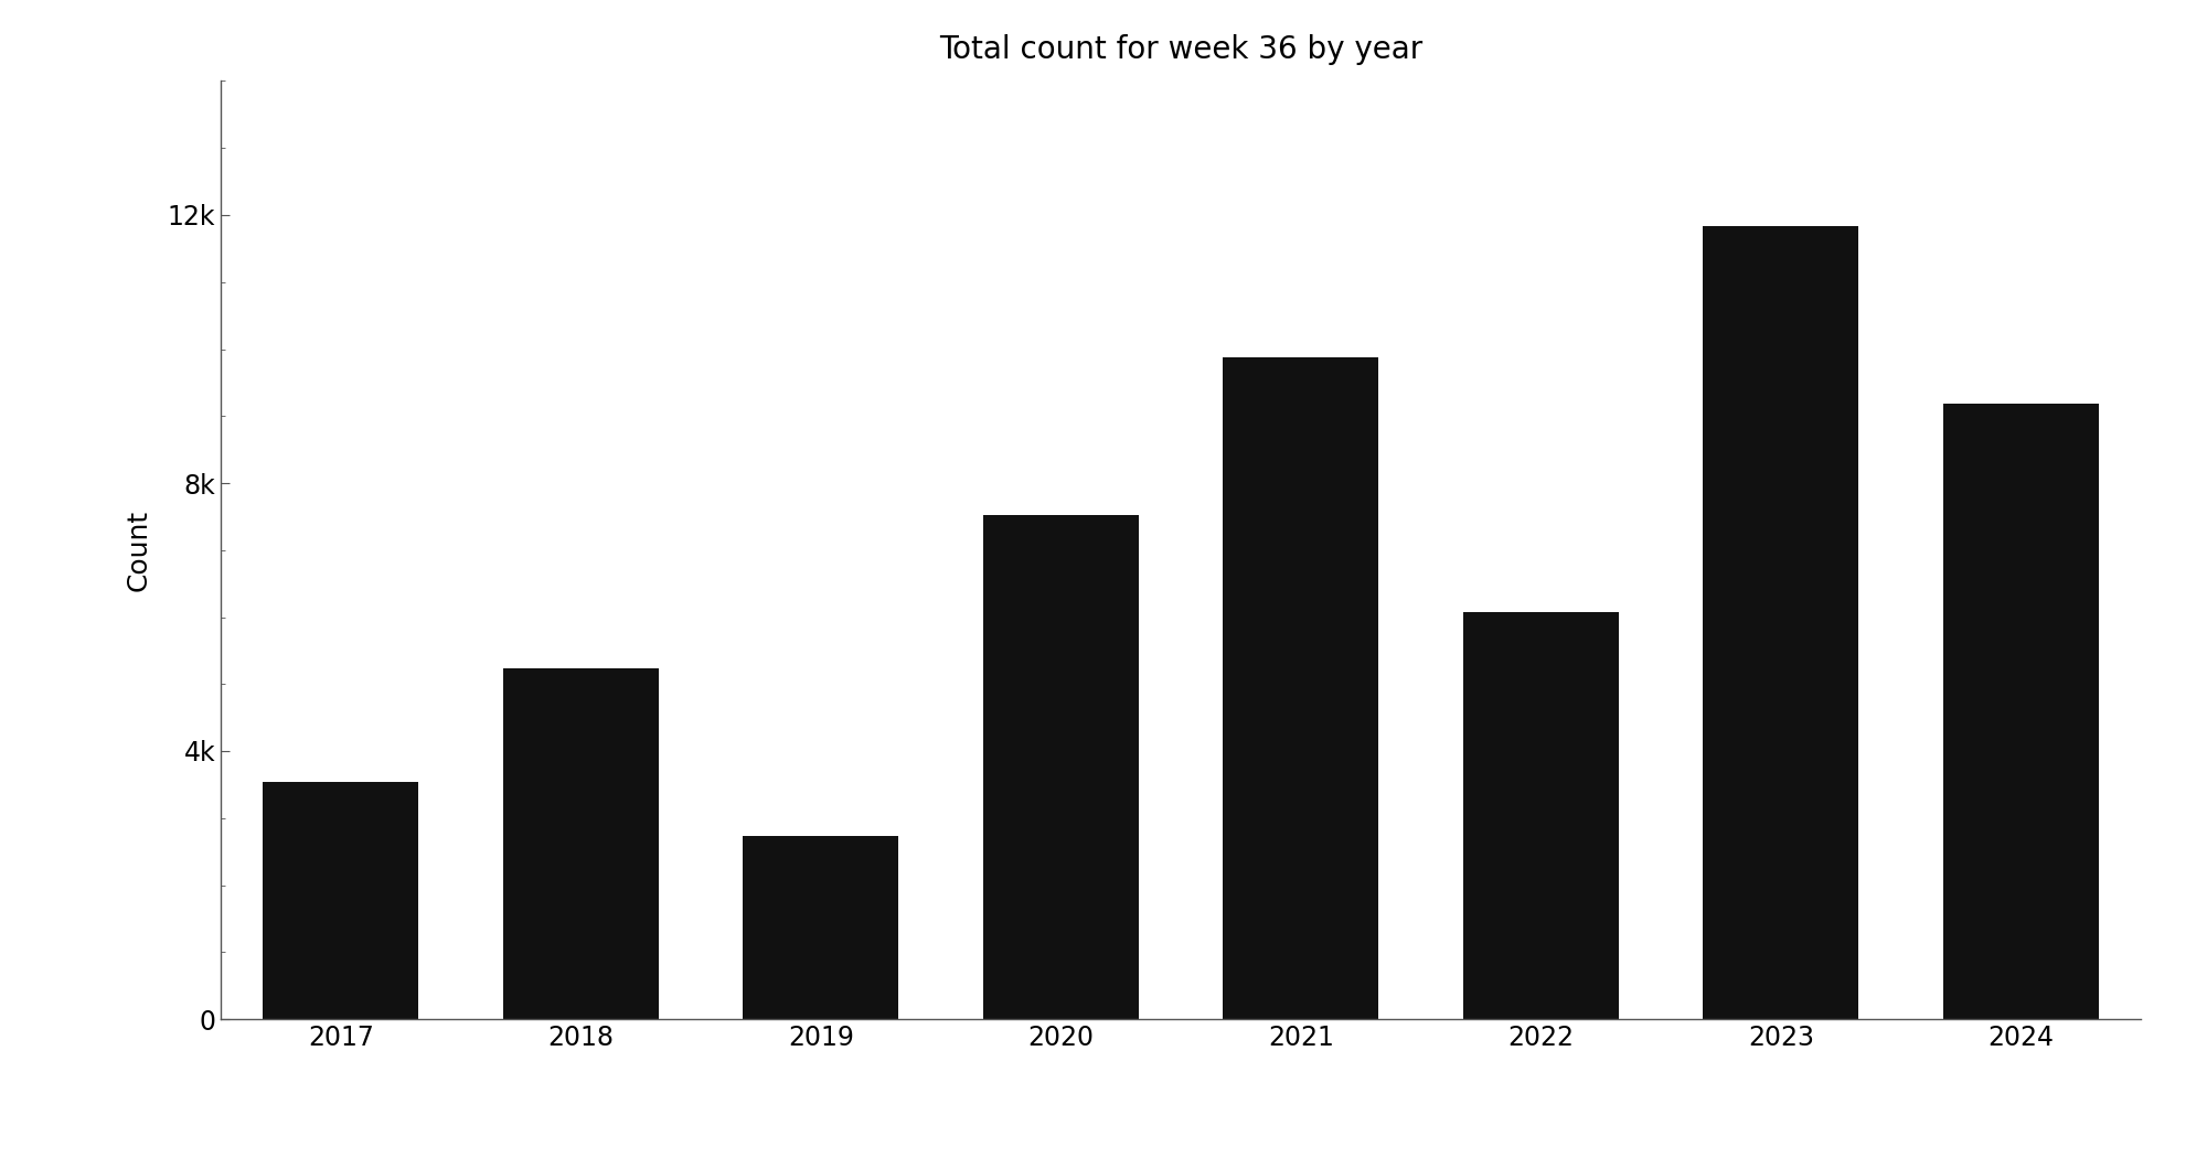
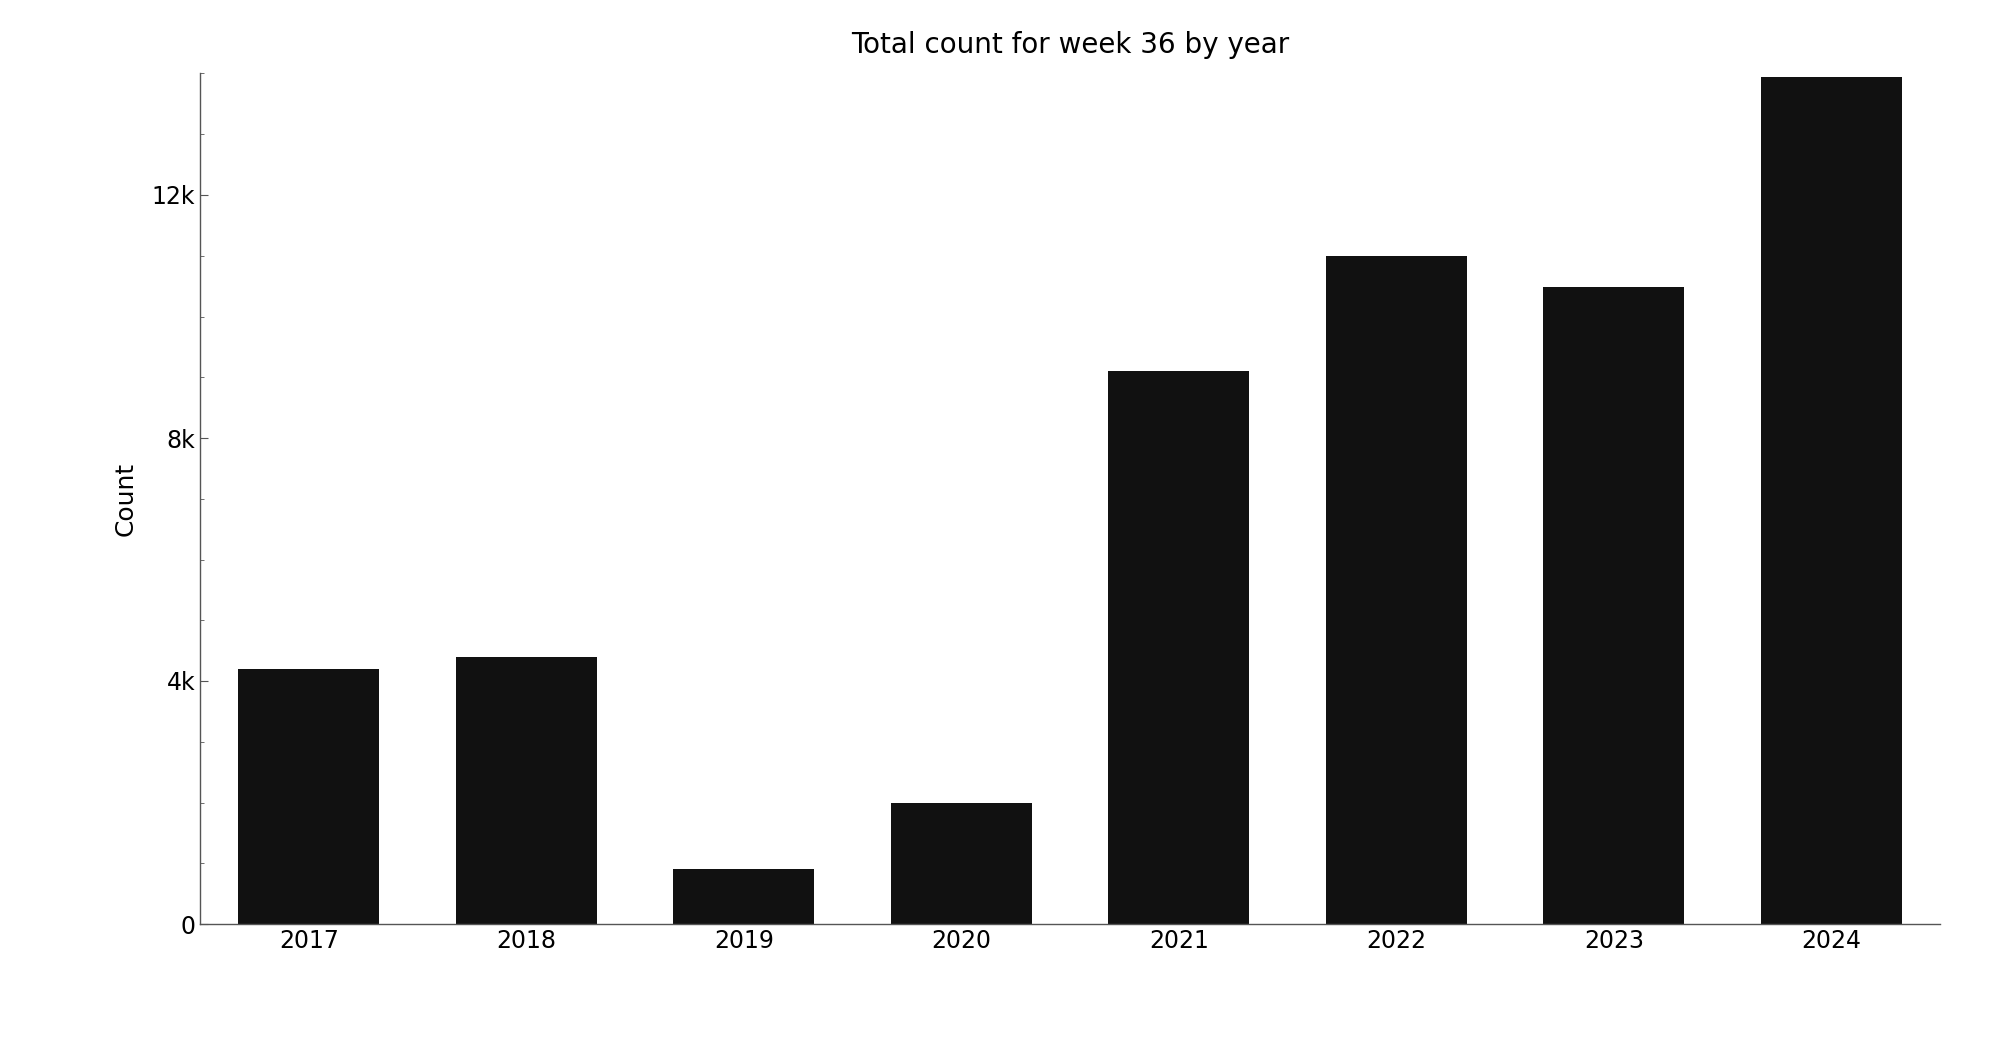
2017: 3.54k -> 4.20k
2018: 5.24k -> 4.40k
2019: 2.74k -> 0.90k
2020: 7.52k -> 2.00k
2021: 9.88k -> 9.10k
2022: 6.08k -> 11.00k
2023: 11.84k -> 10.48k
2024: 9.18k -> 13.94k
